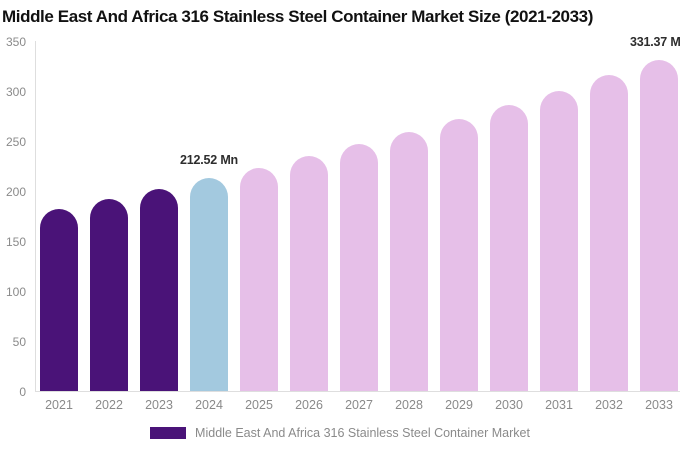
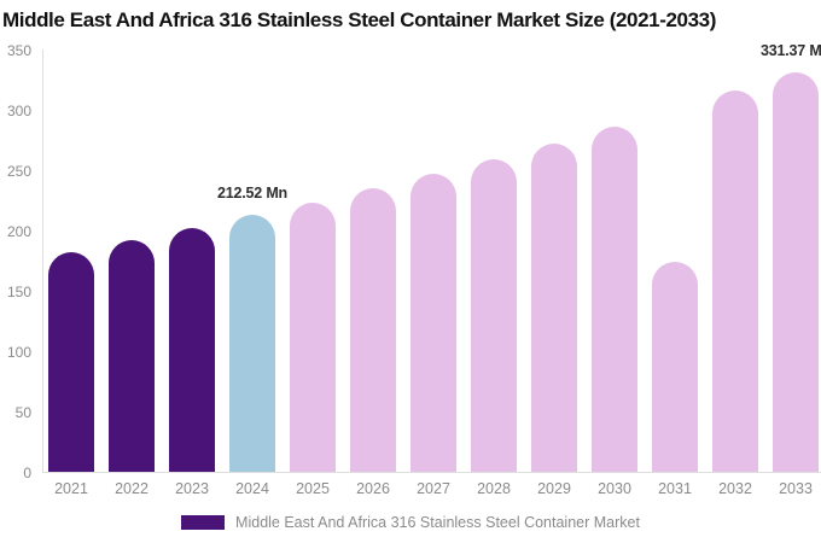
2031: 300 -> 174
